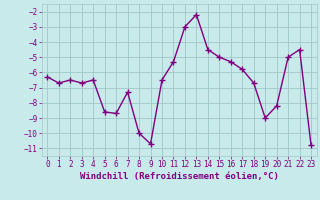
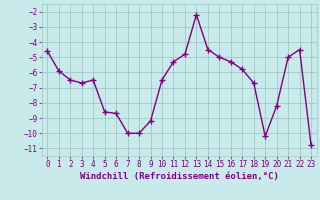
0: -6.3 -> -4.6
1: -6.7 -> -5.9
7: -7.3 -> -10.0
9: -10.7 -> -9.2
12: -3.0 -> -4.8
19: -9.0 -> -10.2
